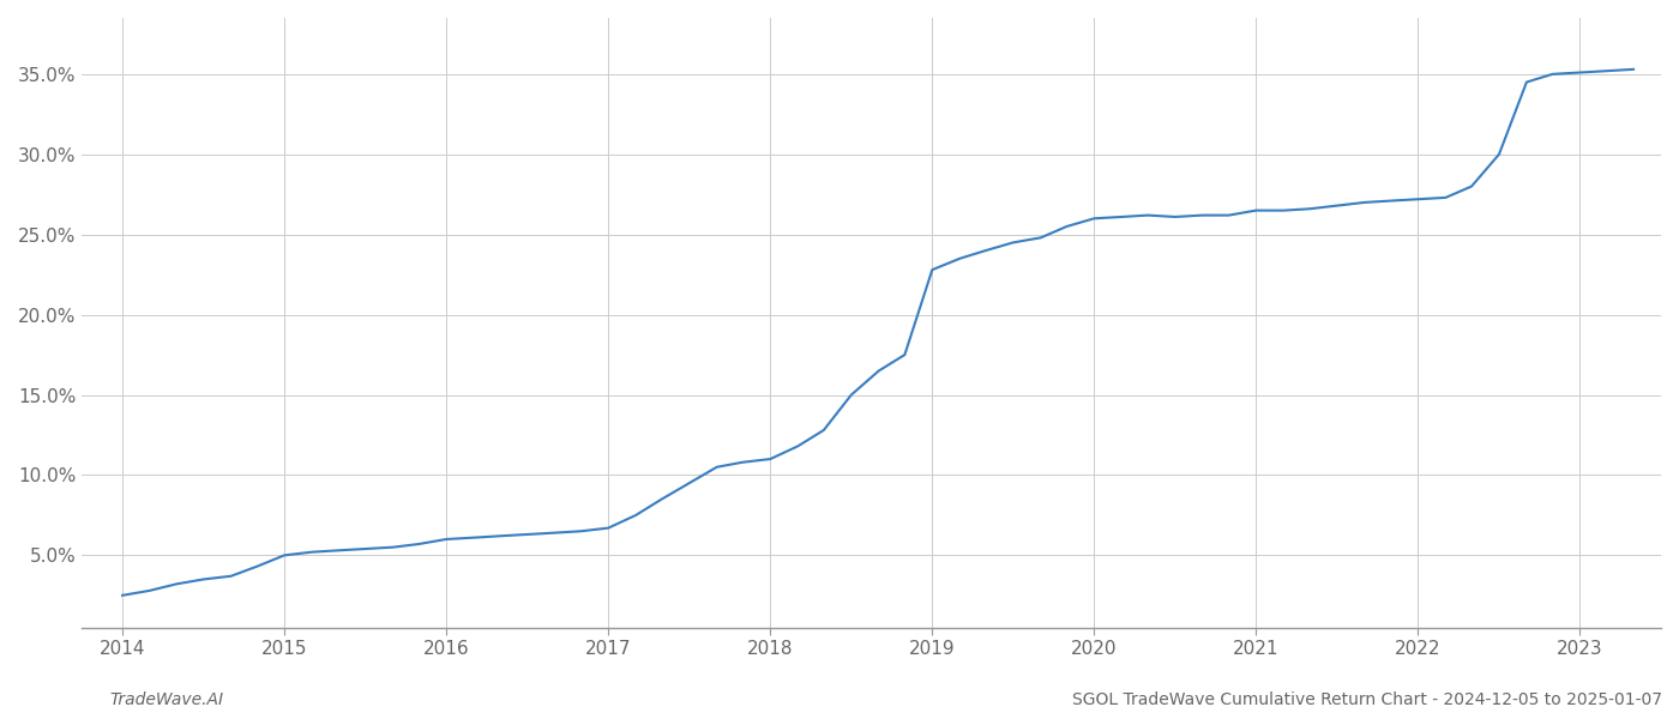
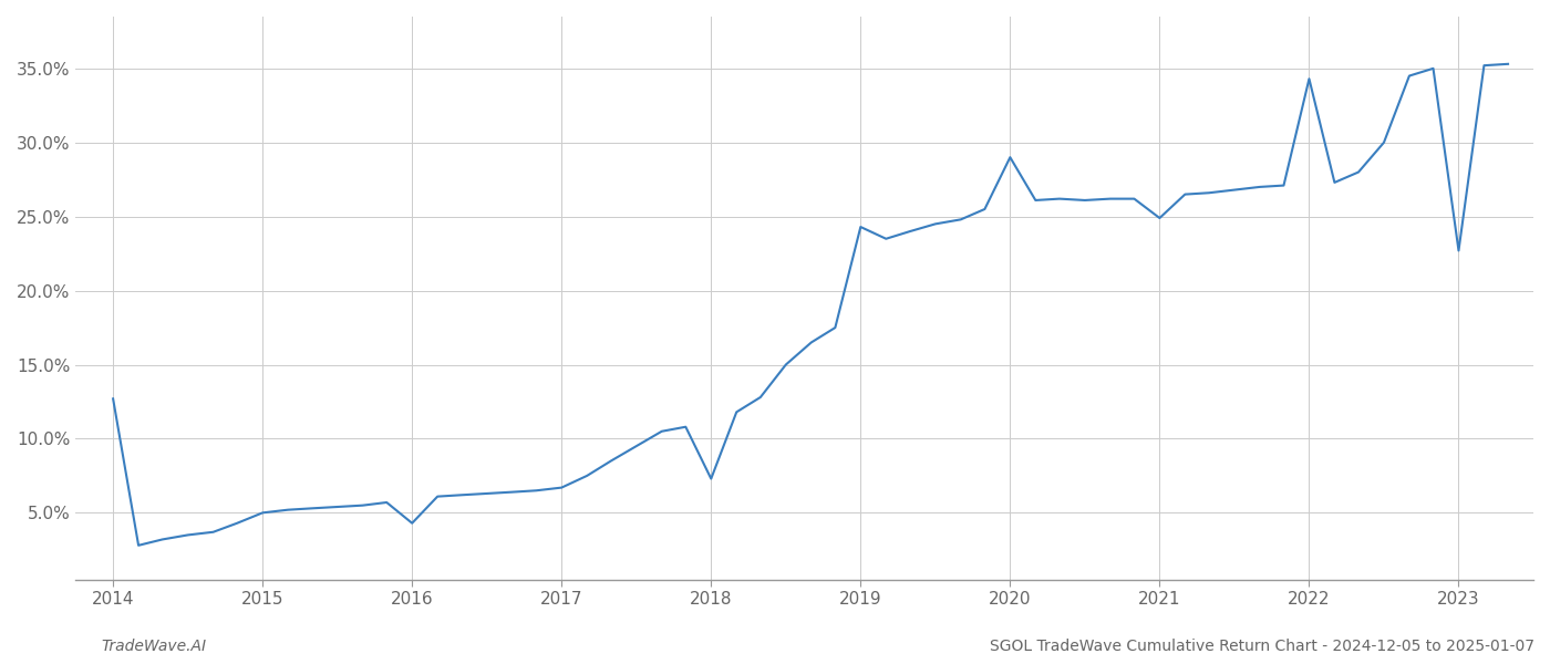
2014: 2.5% -> 12.7%
2016: 6.0% -> 4.3%
2018: 11.0% -> 7.3%
2019: 22.8% -> 24.3%
2020: 26.0% -> 29.0%
2021: 26.5% -> 24.9%
2022: 27.2% -> 34.3%
2023: 35.1% -> 22.7%
